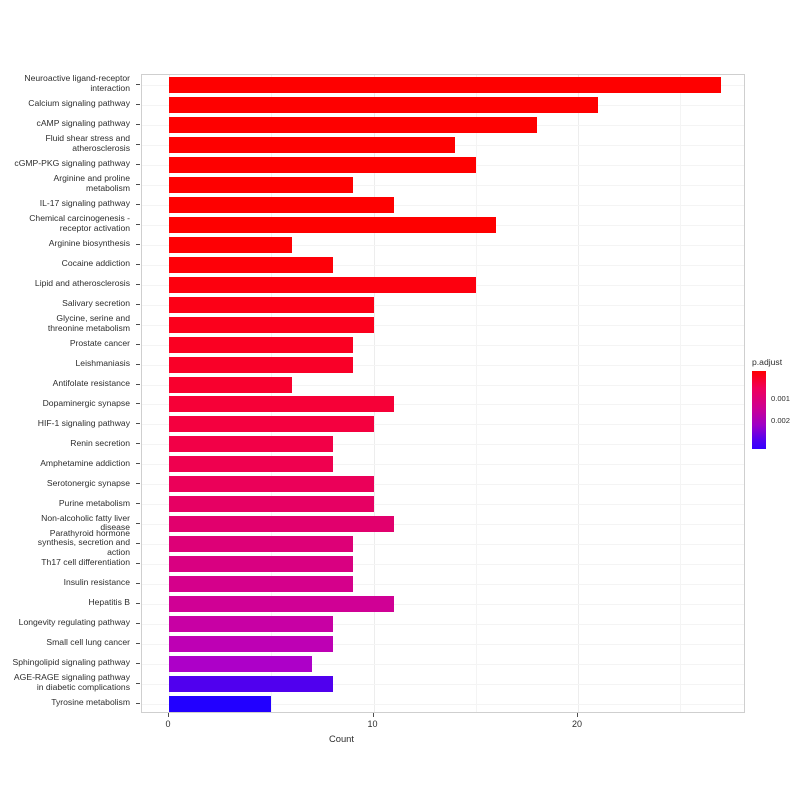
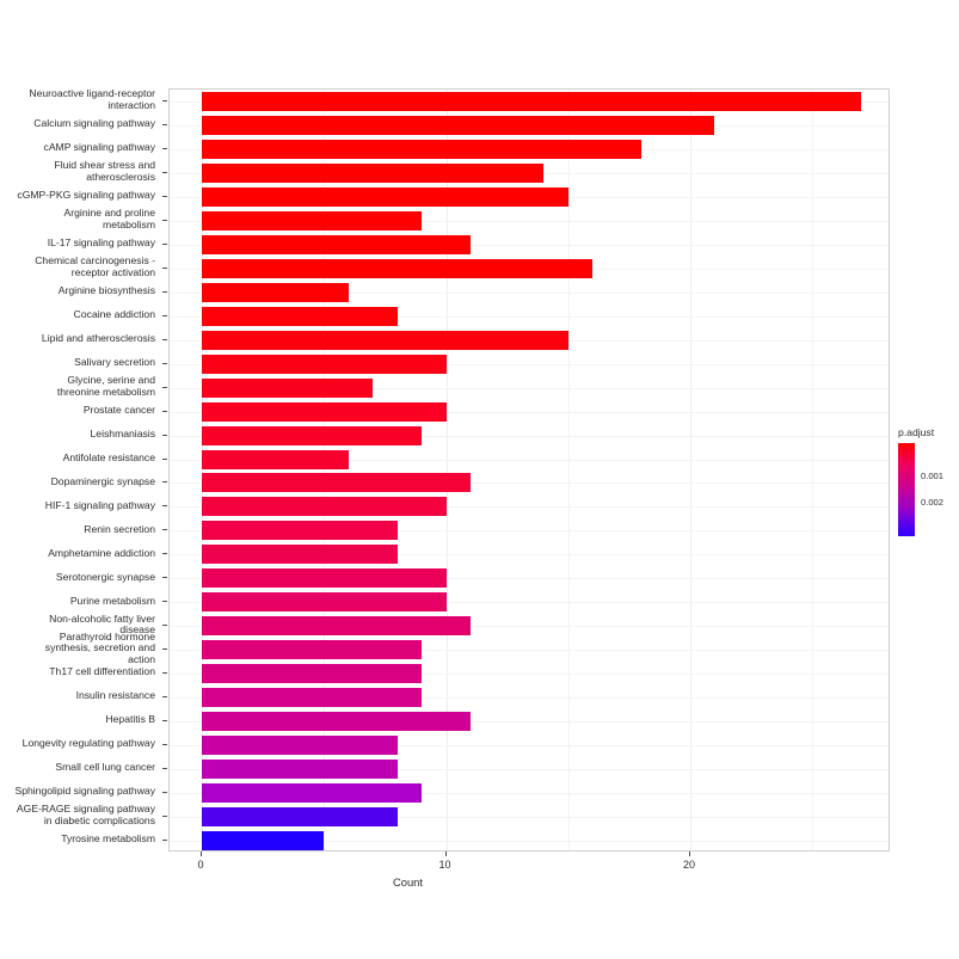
Glycine, serine and threonine metabolism: 10 -> 7
Prostate cancer: 9 -> 10
Sphingolipid signaling pathway: 7 -> 9
